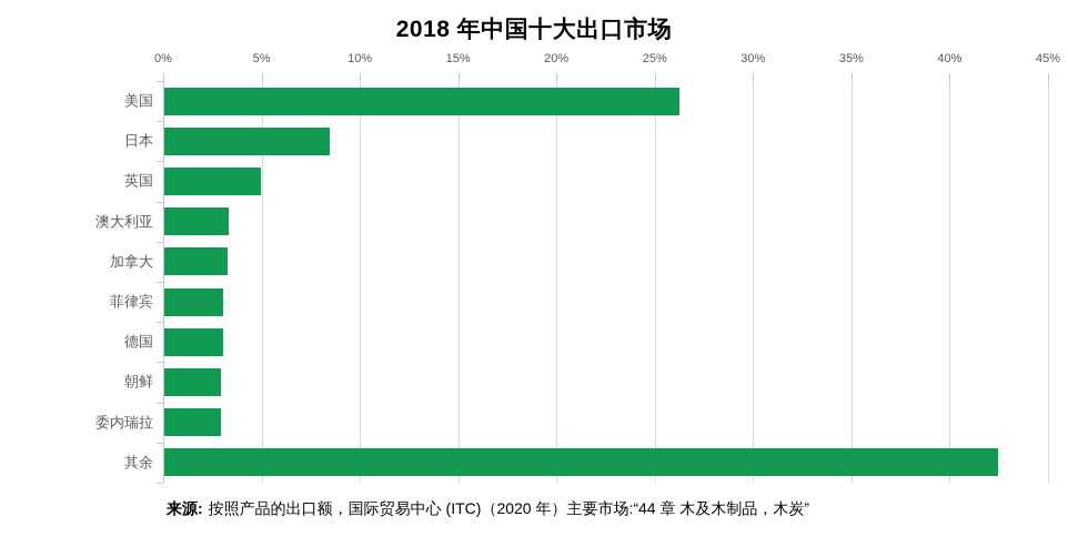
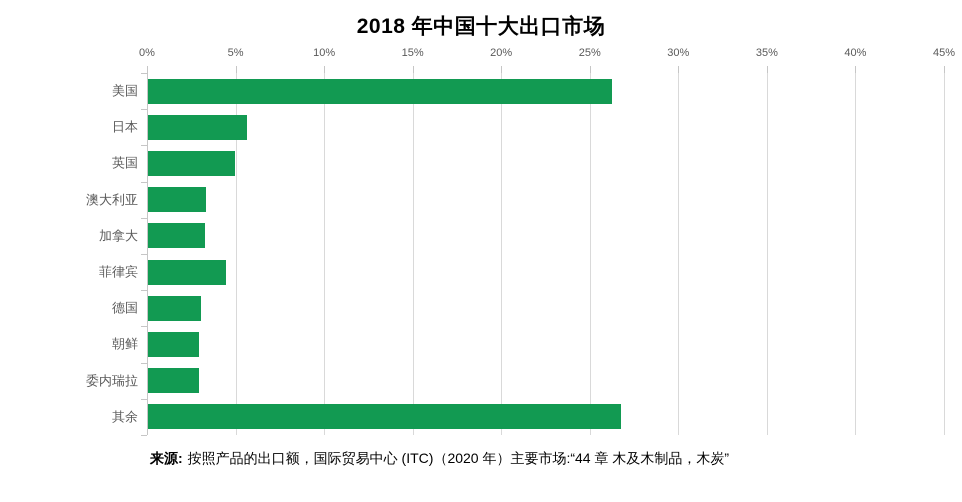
日本: 8.4% -> 5.6%
菲律宾: 3.0% -> 4.4%
其余: 42.4% -> 26.7%
